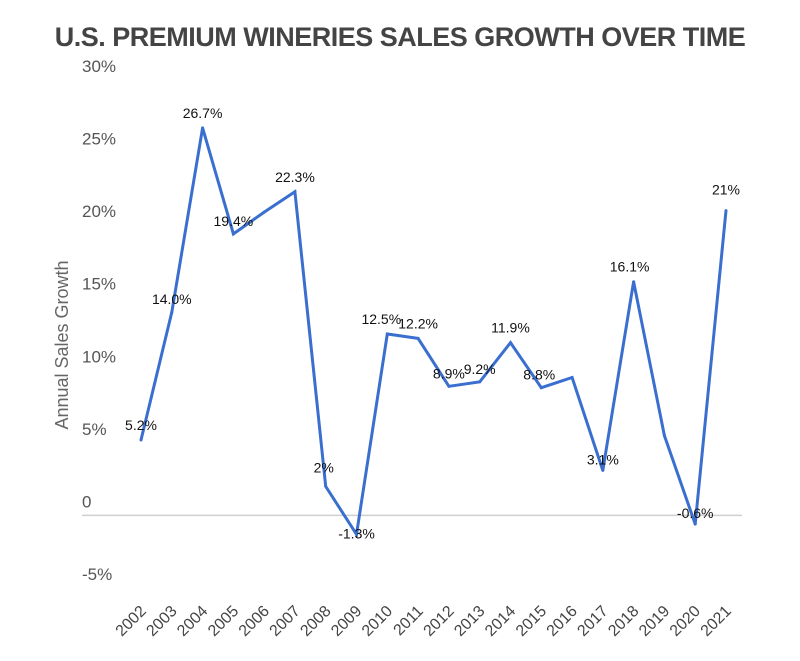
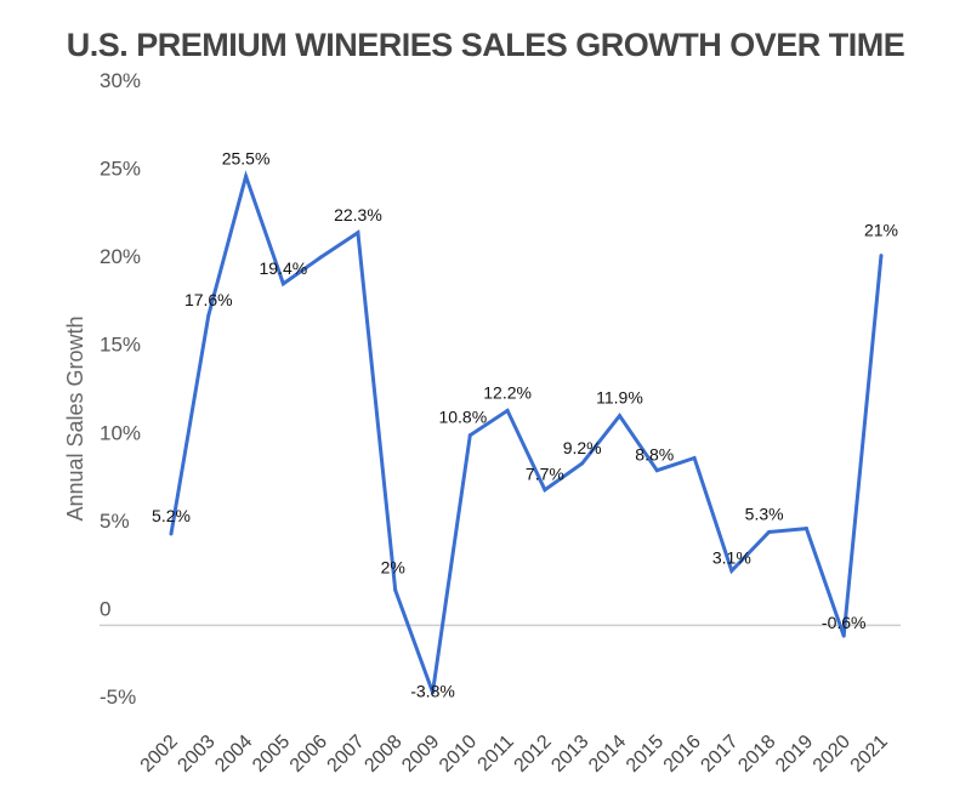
2003: 14.0% -> 17.6%
2004: 26.7% -> 25.5%
2009: -1.3% -> -3.8%
2010: 12.5% -> 10.8%
2012: 8.9% -> 7.7%
2018: 16.1% -> 5.3%
